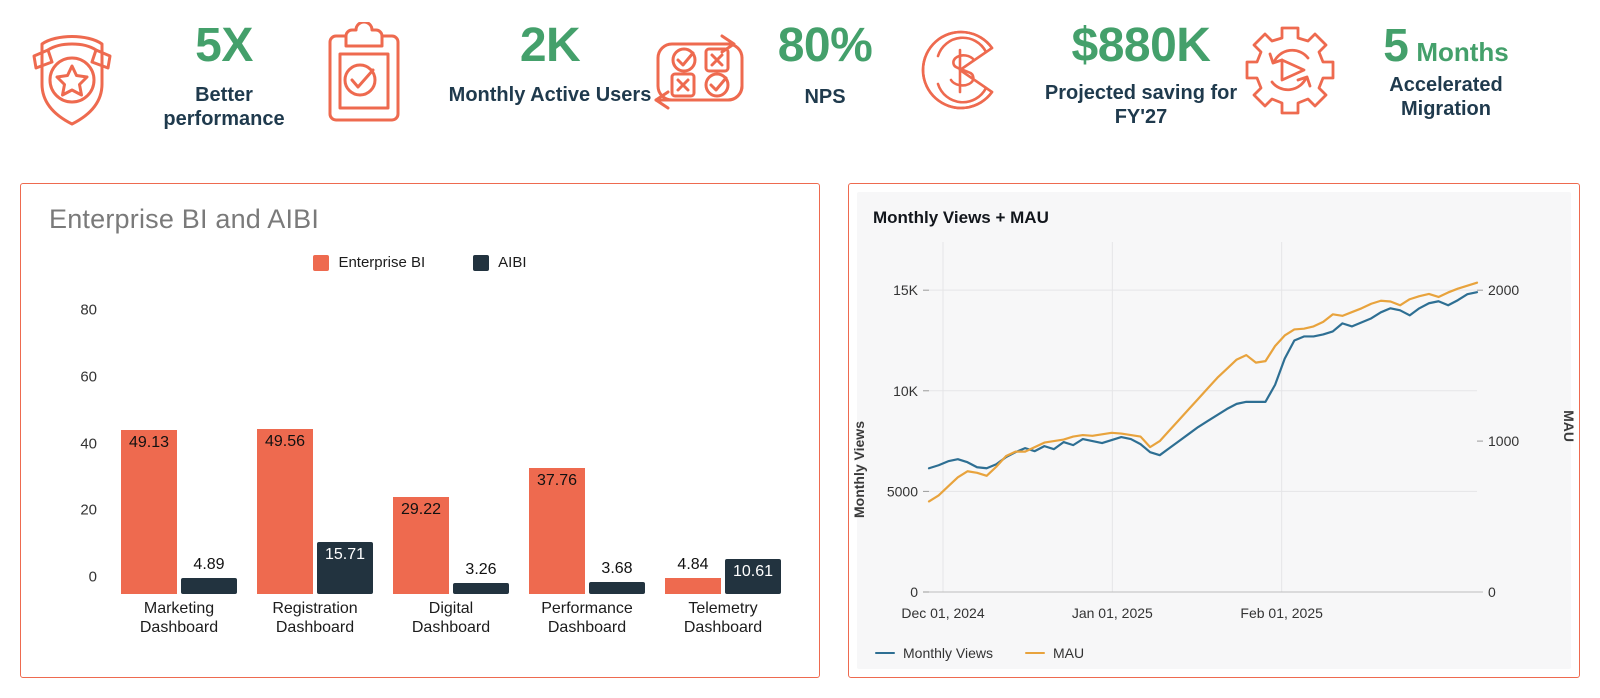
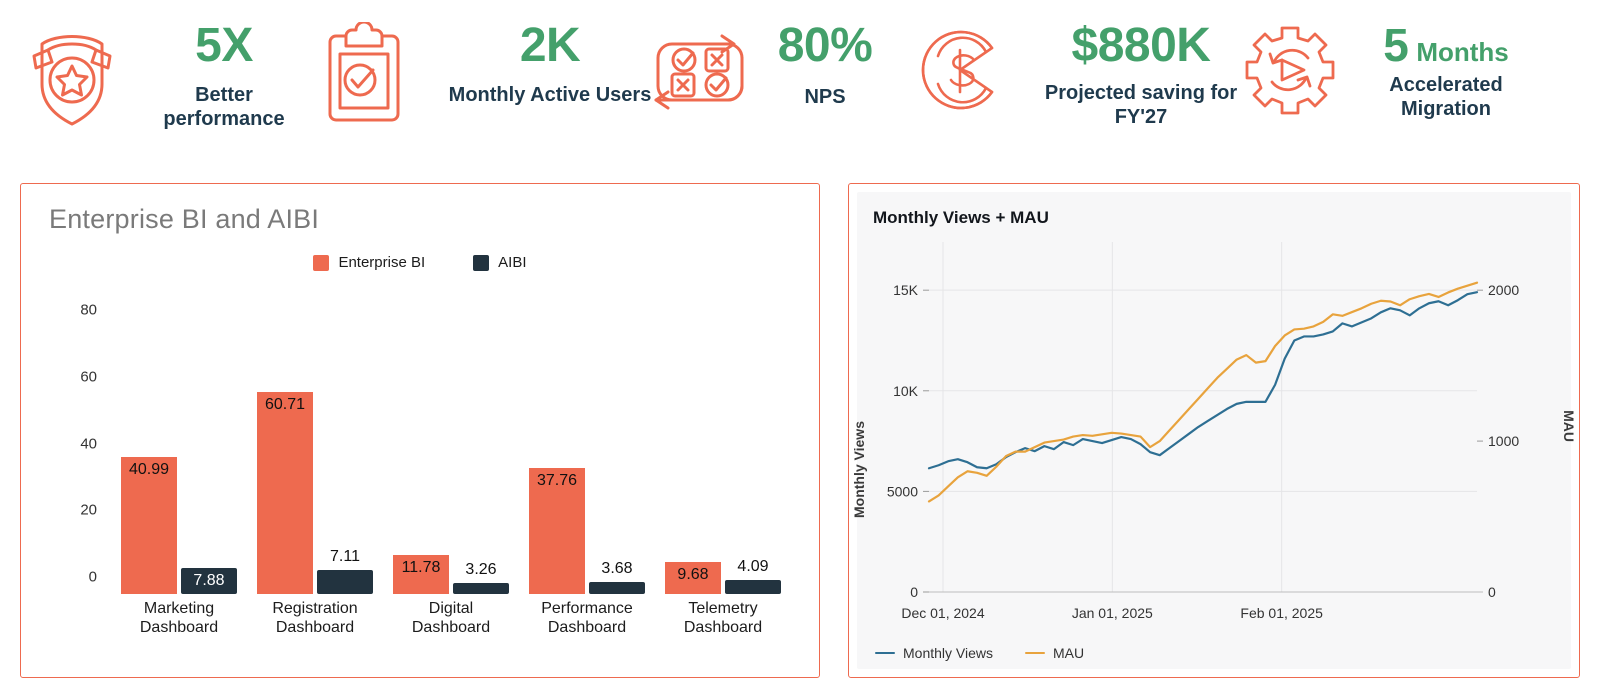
Enterprise BI and AIBI/Enterprise BI/Marketing Dashboard: 49.13 -> 40.99
Enterprise BI and AIBI/AIBI/Marketing Dashboard: 4.89 -> 7.88
Enterprise BI and AIBI/Enterprise BI/Registration Dashboard: 49.56 -> 60.71
Enterprise BI and AIBI/AIBI/Registration Dashboard: 15.71 -> 7.11
Enterprise BI and AIBI/Enterprise BI/Digital Dashboard: 29.22 -> 11.78
Enterprise BI and AIBI/Enterprise BI/Telemetry Dashboard: 4.84 -> 9.68
Enterprise BI and AIBI/AIBI/Telemetry Dashboard: 10.61 -> 4.09
